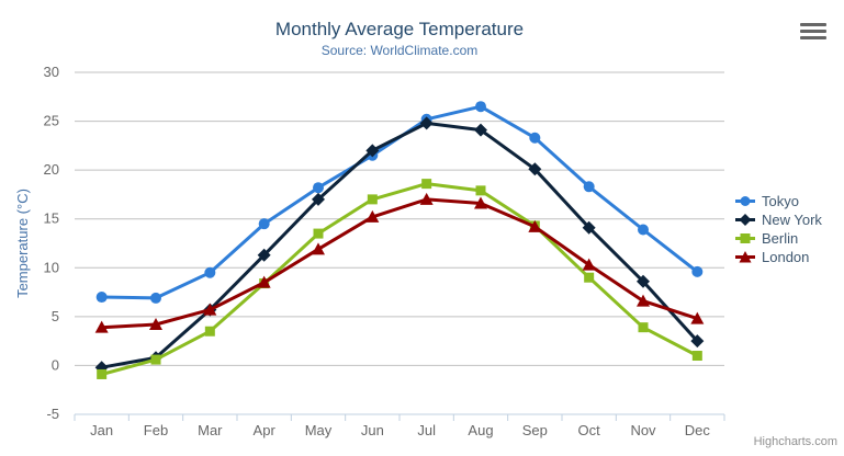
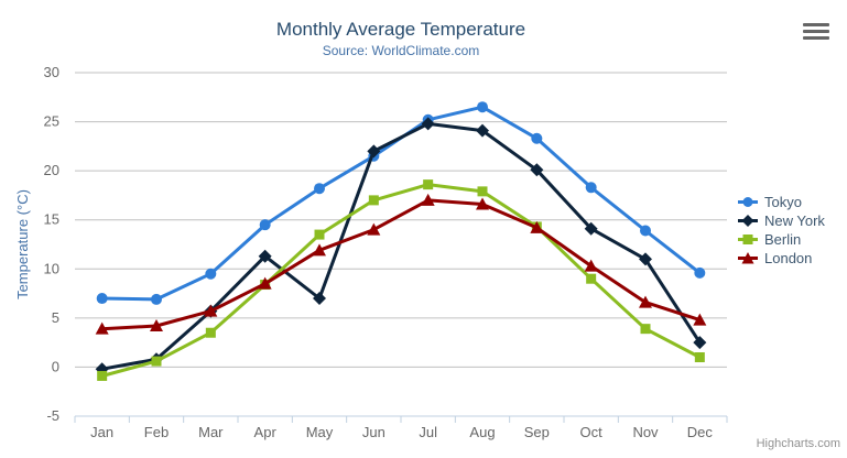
New York/May: 17 -> 7
London/Jun: 15 -> 14
New York/Nov: 9 -> 11
